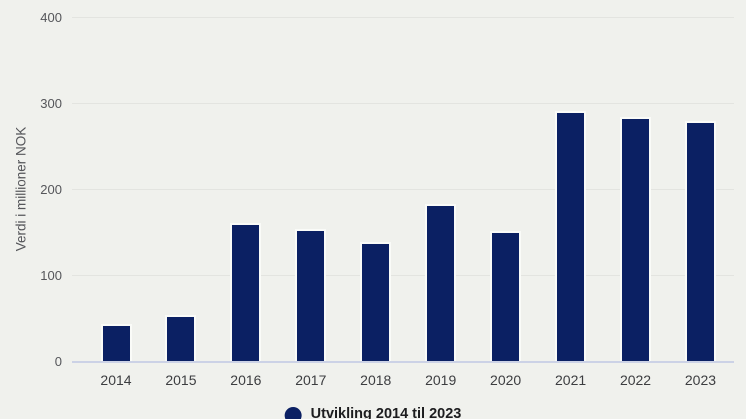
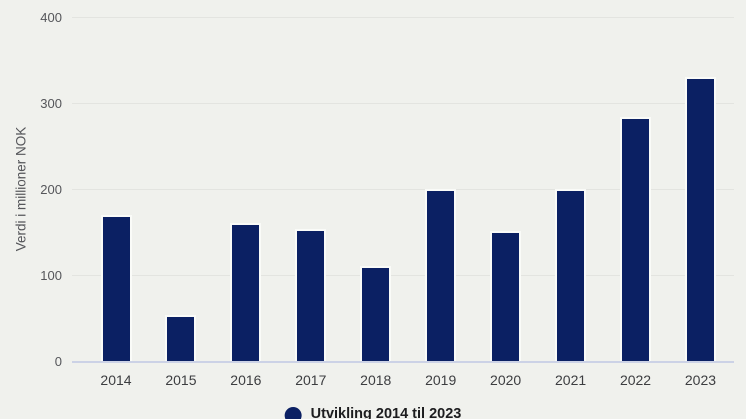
2014: 40 -> 170
2018: 140 -> 110
2019: 180 -> 200
2021: 290 -> 200
2023: 280 -> 330
